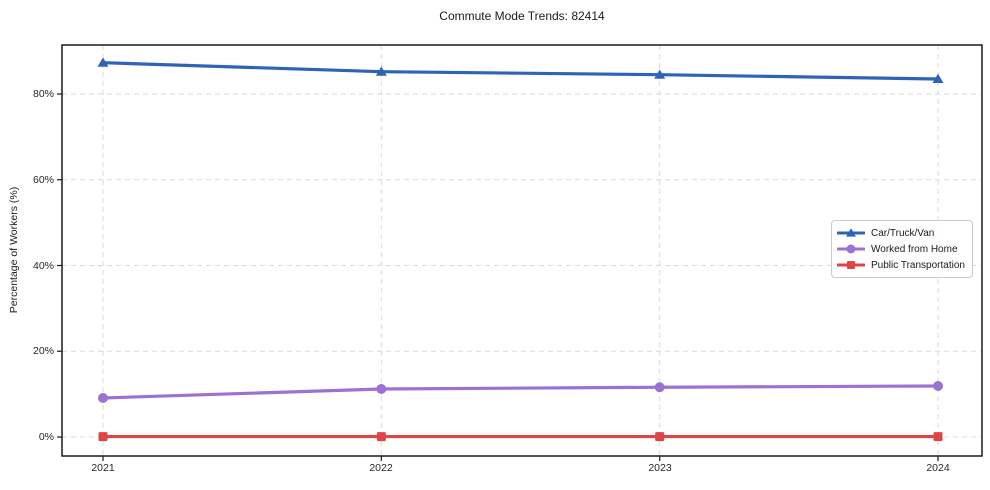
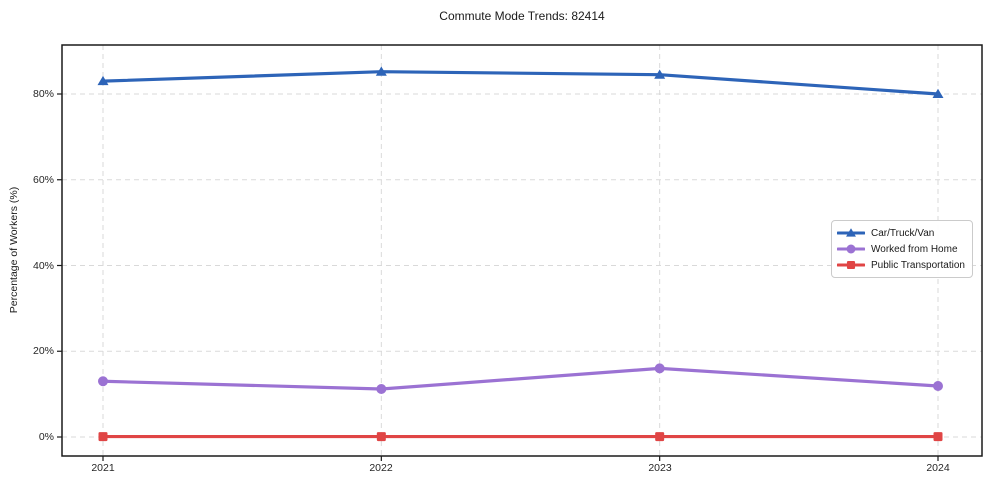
Car/Truck/Van/2021: 87% -> 83%
Worked from Home/2021: 9% -> 13%
Worked from Home/2023: 12% -> 16%
Car/Truck/Van/2024: 84% -> 80%
